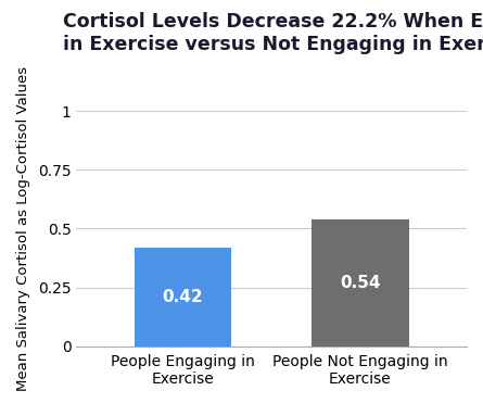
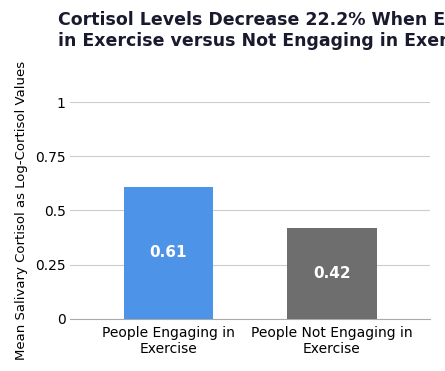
People Engaging in Exercise: 0.42 -> 0.61
People Not Engaging in Exercise: 0.54 -> 0.42
